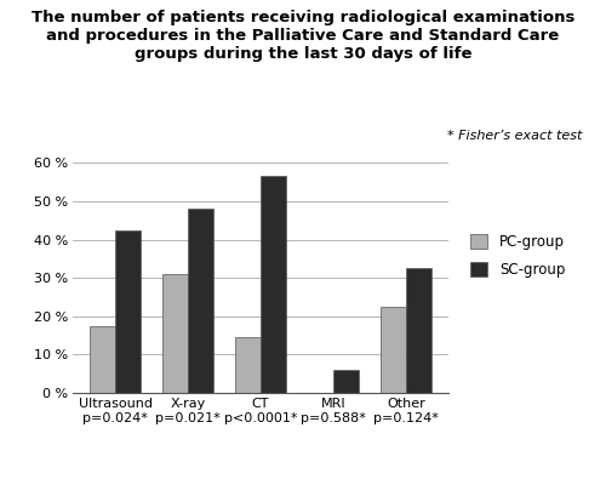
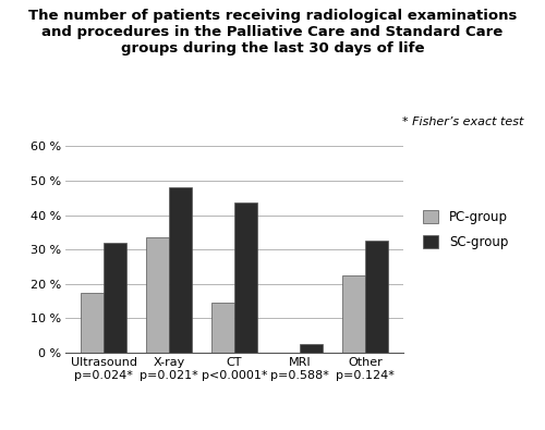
SC-group/Ultrasound p=0.024*: 42.5 % -> 32.0 %
PC-group/X-ray p=0.021*: 31.0 % -> 33.5 %
SC-group/CT p<0.0001*: 56.5 % -> 43.5 %
SC-group/MRI p=0.588*: 6.0 % -> 2.5 %
